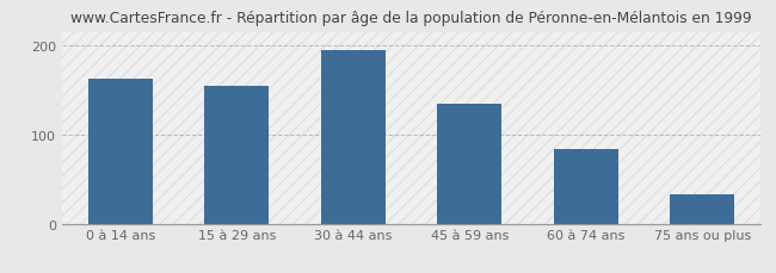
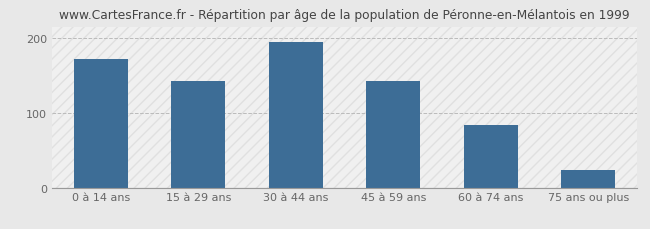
0 à 14 ans: 163 -> 172
15 à 29 ans: 155 -> 142
45 à 59 ans: 135 -> 142
75 ans ou plus: 33 -> 24
